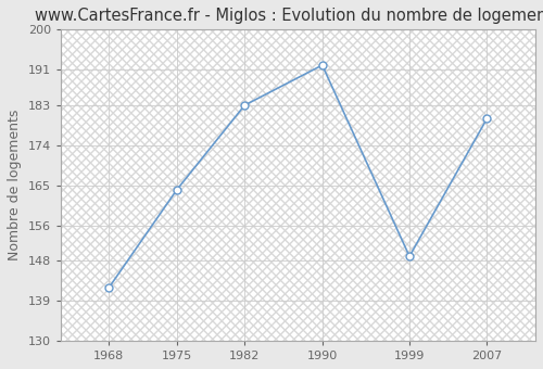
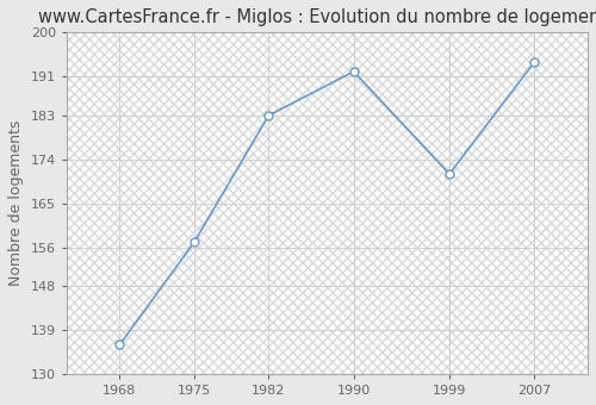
1968: 142 -> 136
1975: 164 -> 157
1999: 149 -> 171
2007: 180 -> 194
